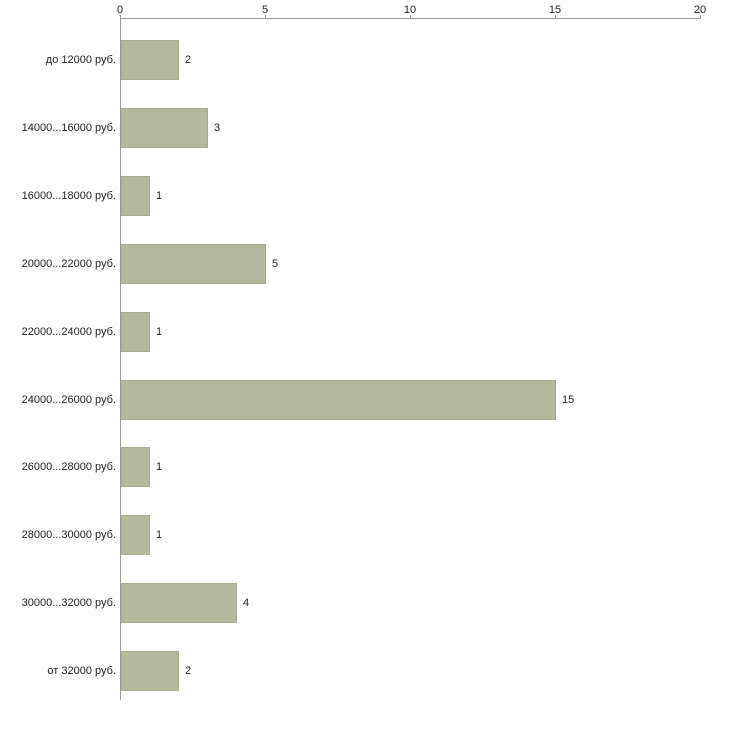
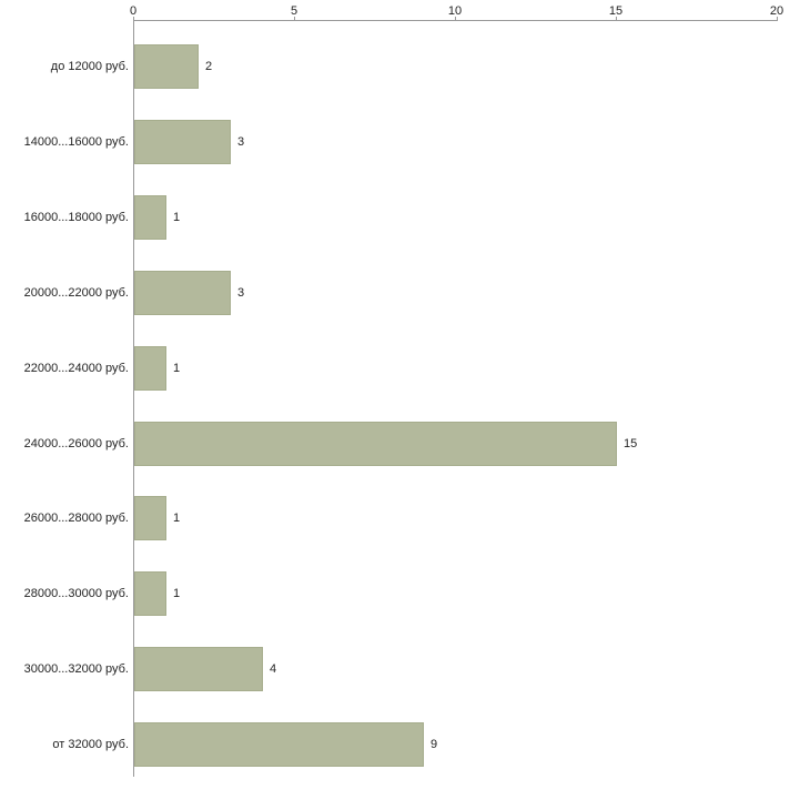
20000...22000 руб.: 5 -> 3
от 32000 руб.: 2 -> 9
